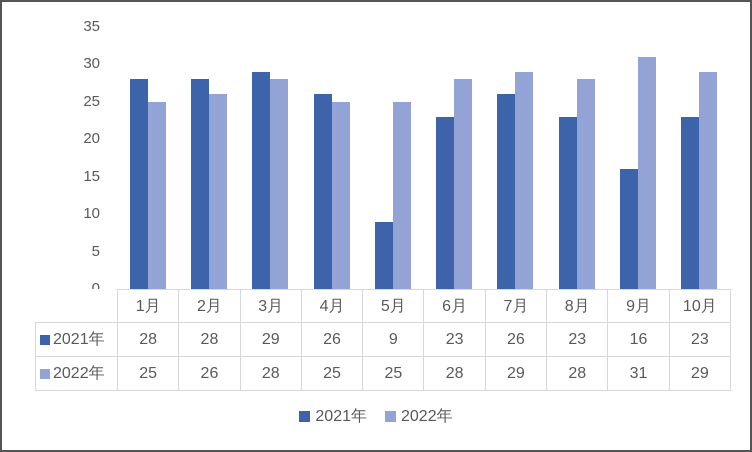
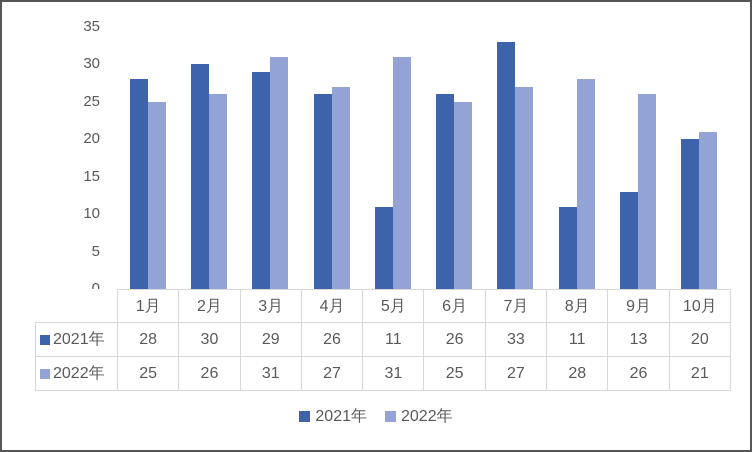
2021年/2月: 28 -> 30
2022年/3月: 28 -> 31
2022年/4月: 25 -> 27
2021年/5月: 9 -> 11
2022年/5月: 25 -> 31
2021年/6月: 23 -> 26
2022年/6月: 28 -> 25
2021年/7月: 26 -> 33
2022年/7月: 29 -> 27
2021年/8月: 23 -> 11
2021年/9月: 16 -> 13
2022年/9月: 31 -> 26
2021年/10月: 23 -> 20
2022年/10月: 29 -> 21
